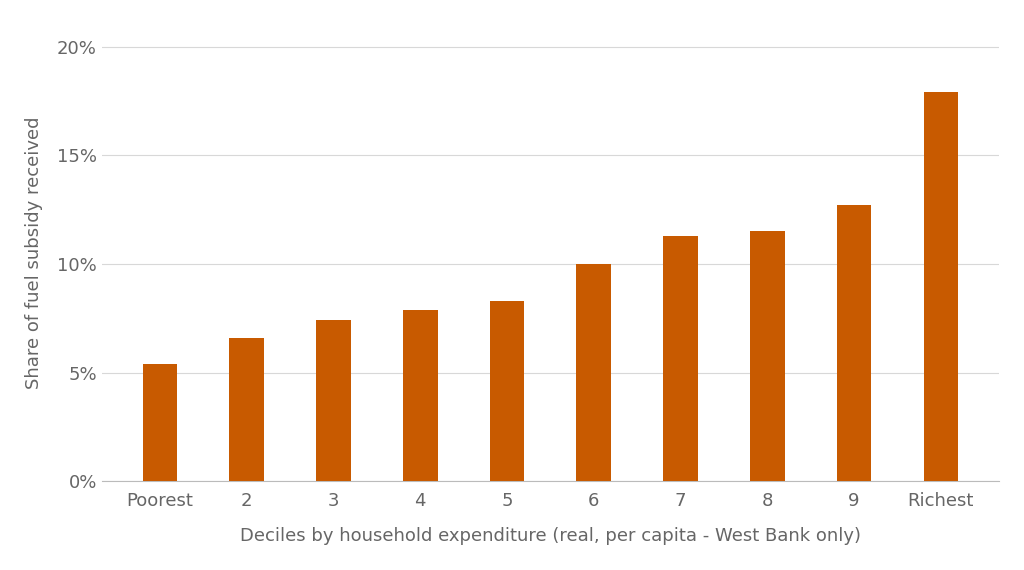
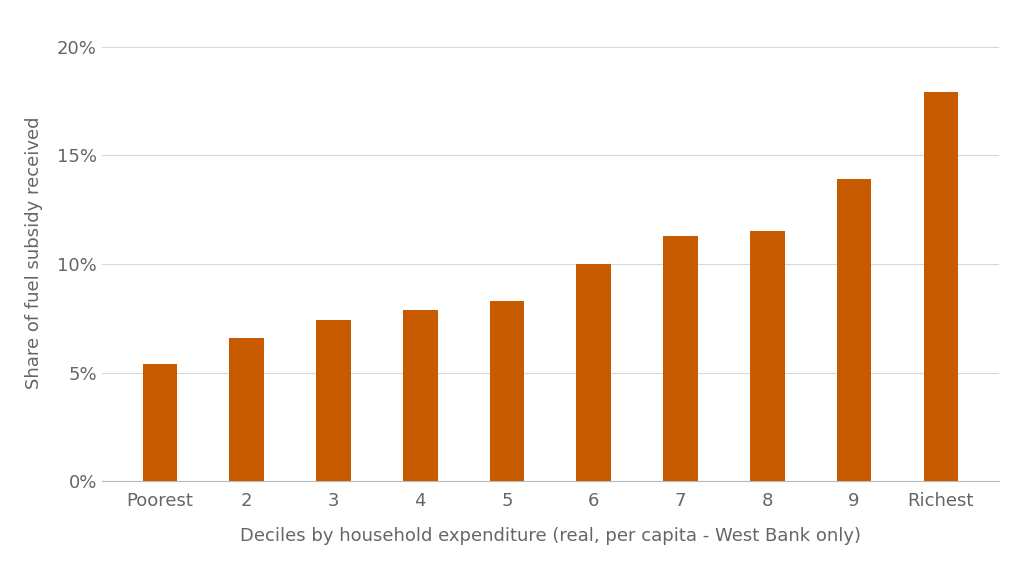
9: 12.7% -> 13.9%
